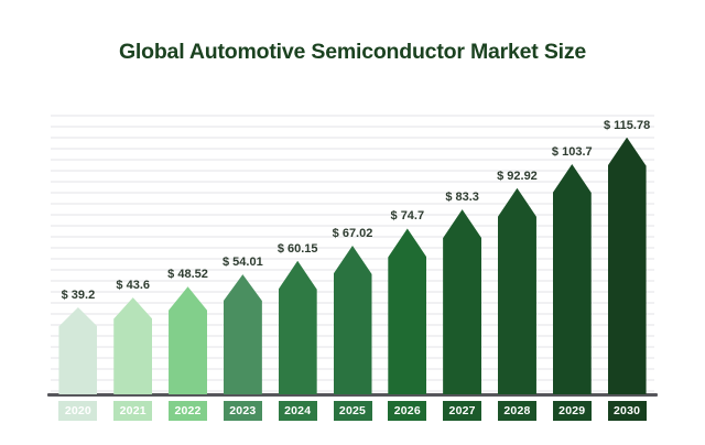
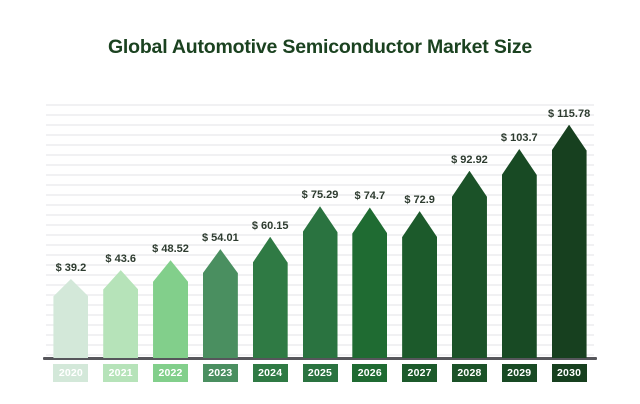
2025: 67.02 -> 75.29
2027: 83.3 -> 72.9
